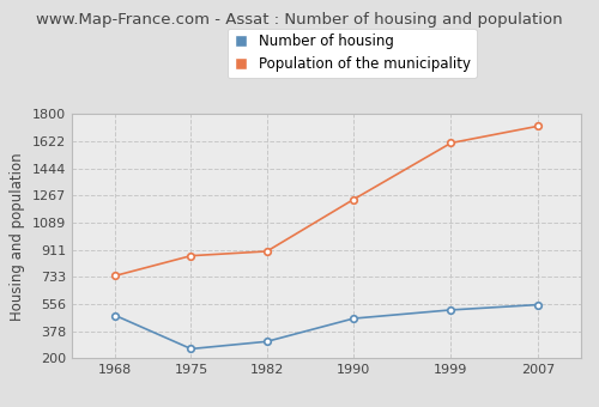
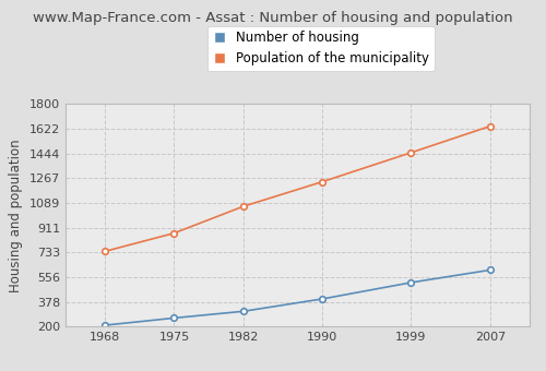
Number of housing/1968: 480 -> 210
Population of the municipality/1982: 900 -> 1060
Number of housing/1990: 460 -> 400
Population of the municipality/1999: 1610 -> 1450
Number of housing/2007: 550 -> 610
Population of the municipality/2007: 1720 -> 1640
